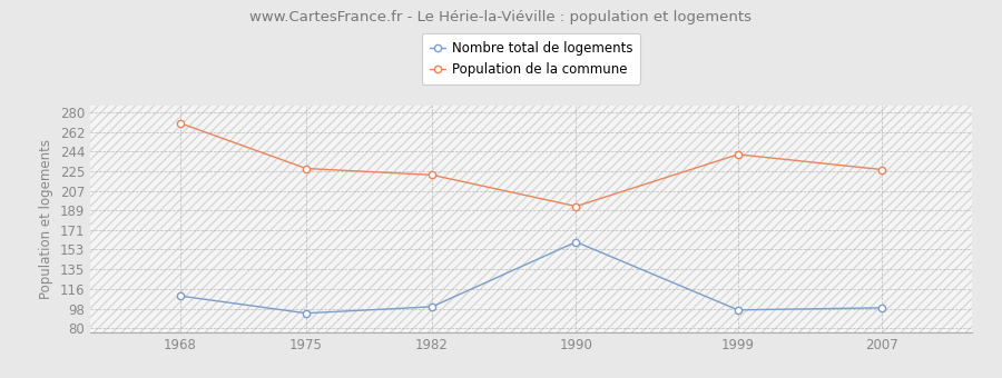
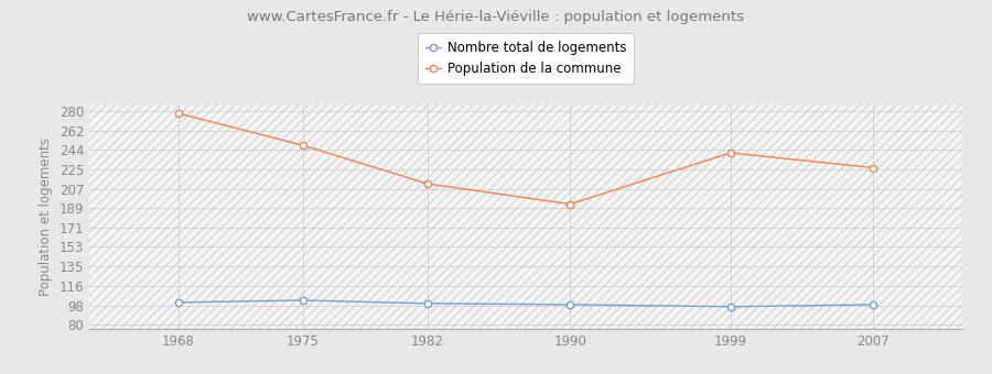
Population de la commune/1968: 270 -> 278
Nombre total de logements/1968: 110 -> 101
Population de la commune/1975: 228 -> 248
Nombre total de logements/1975: 94 -> 103
Population de la commune/1982: 222 -> 212
Nombre total de logements/1990: 160 -> 99
